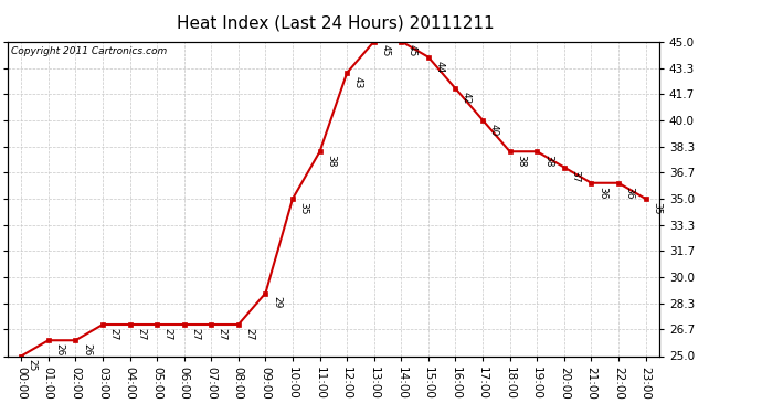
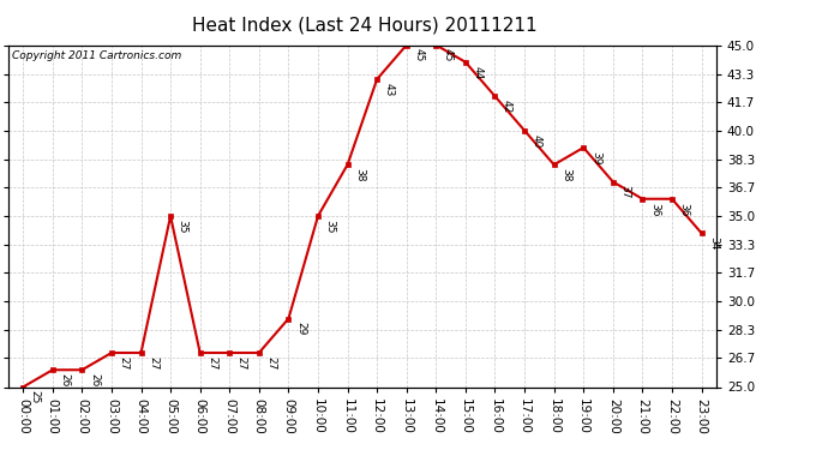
05:00: 27 -> 35
19:00: 38 -> 39
23:00: 35 -> 34
